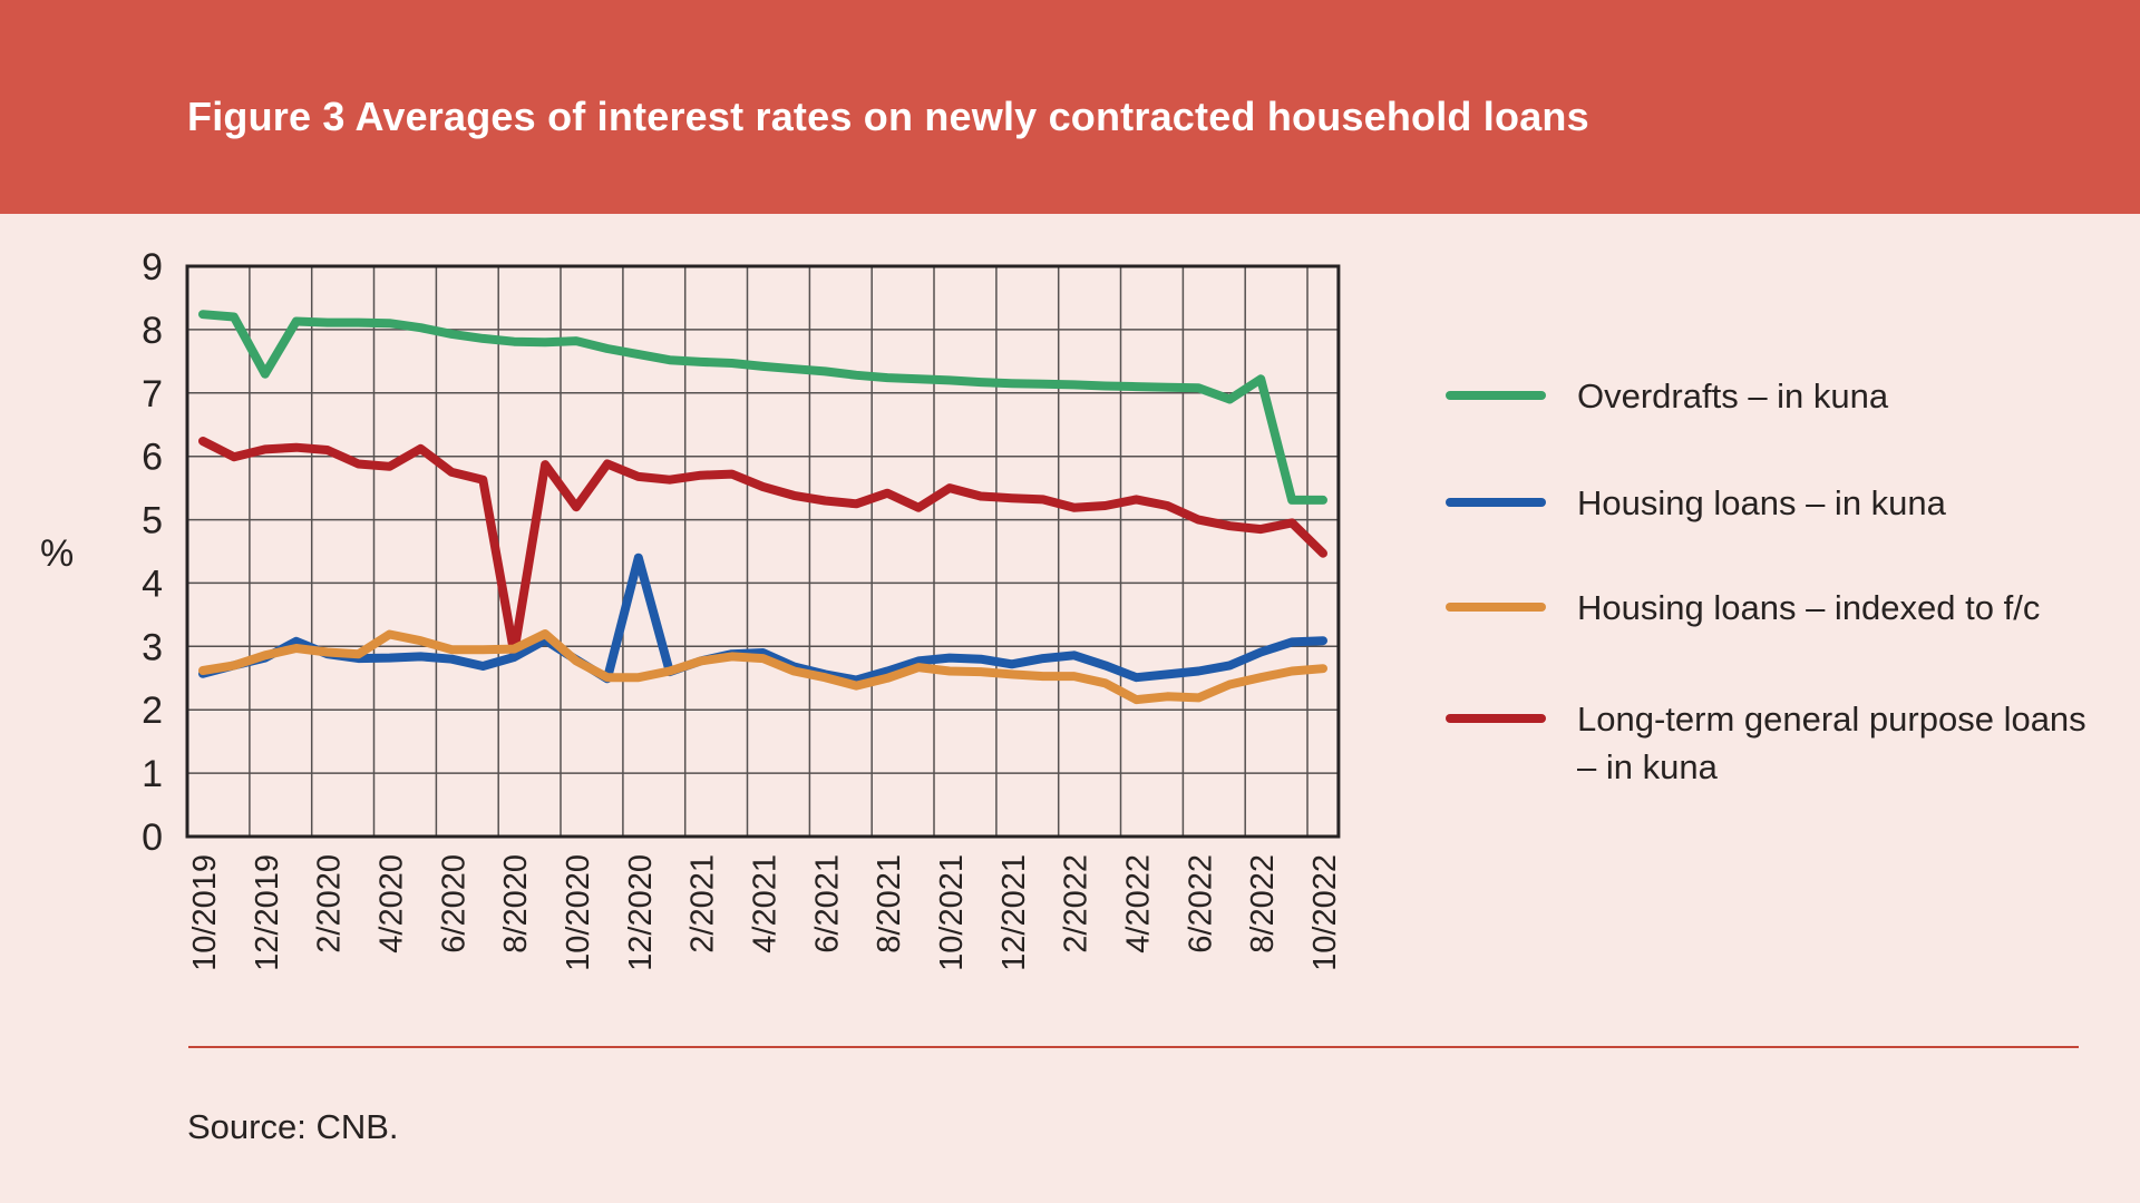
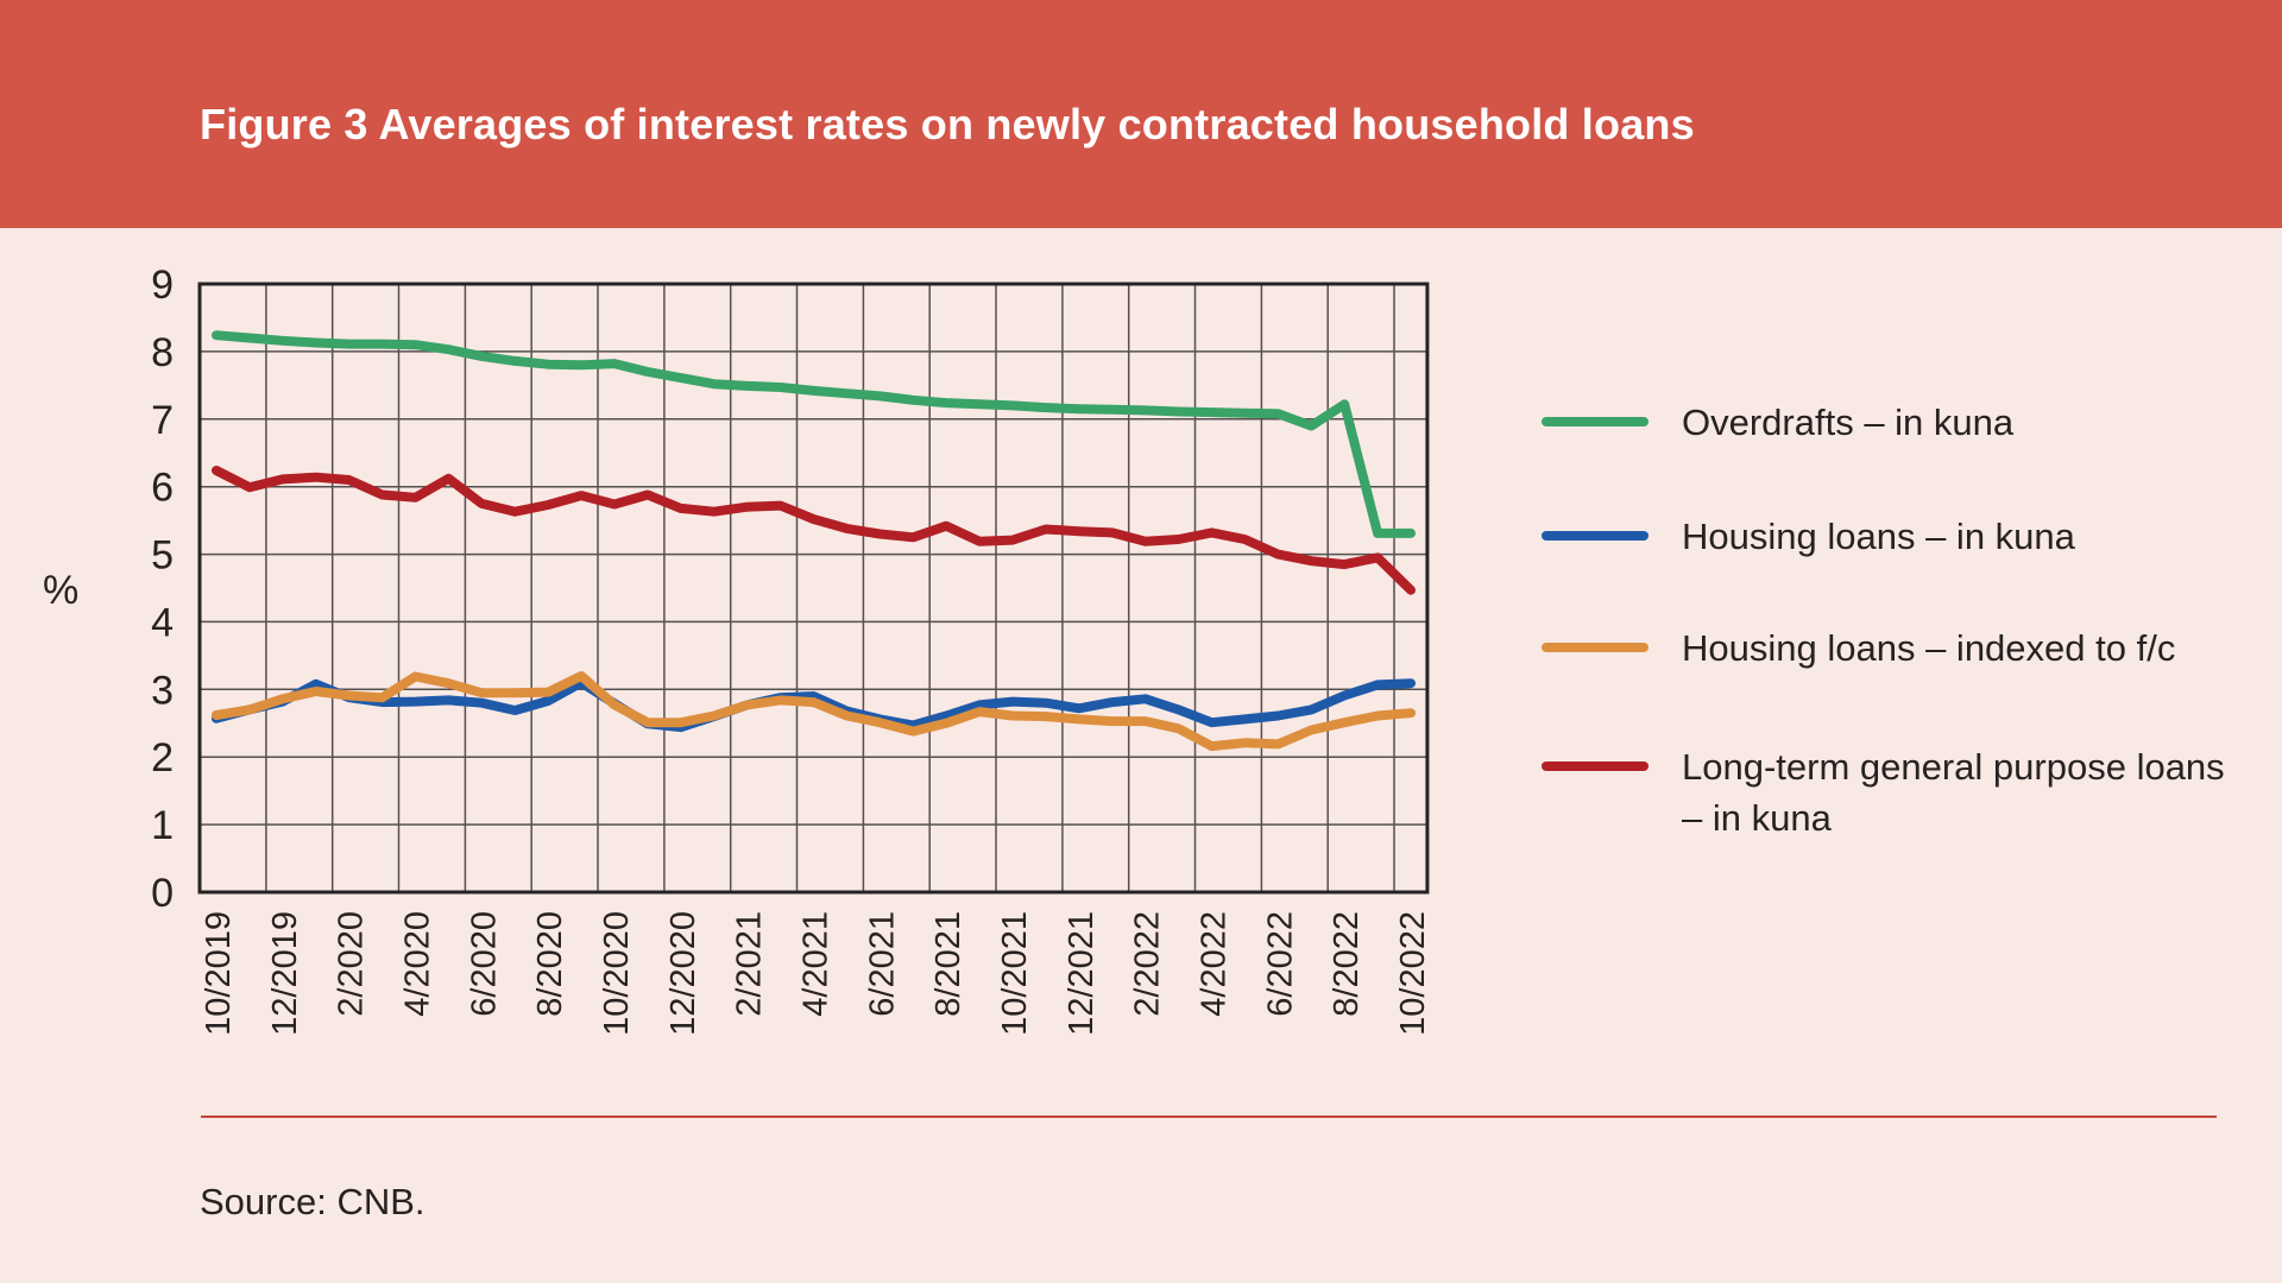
Overdrafts – in kuna/12/2019: 7.3 -> 8.2
Long-term general purpose loans – in kuna/8/2020: 2.9 -> 5.7
Long-term general purpose loans – in kuna/10/2020: 5.2 -> 5.7
Housing loans – in kuna/12/2020: 4.4 -> 2.4
Long-term general purpose loans – in kuna/10/2021: 5.5 -> 5.2
